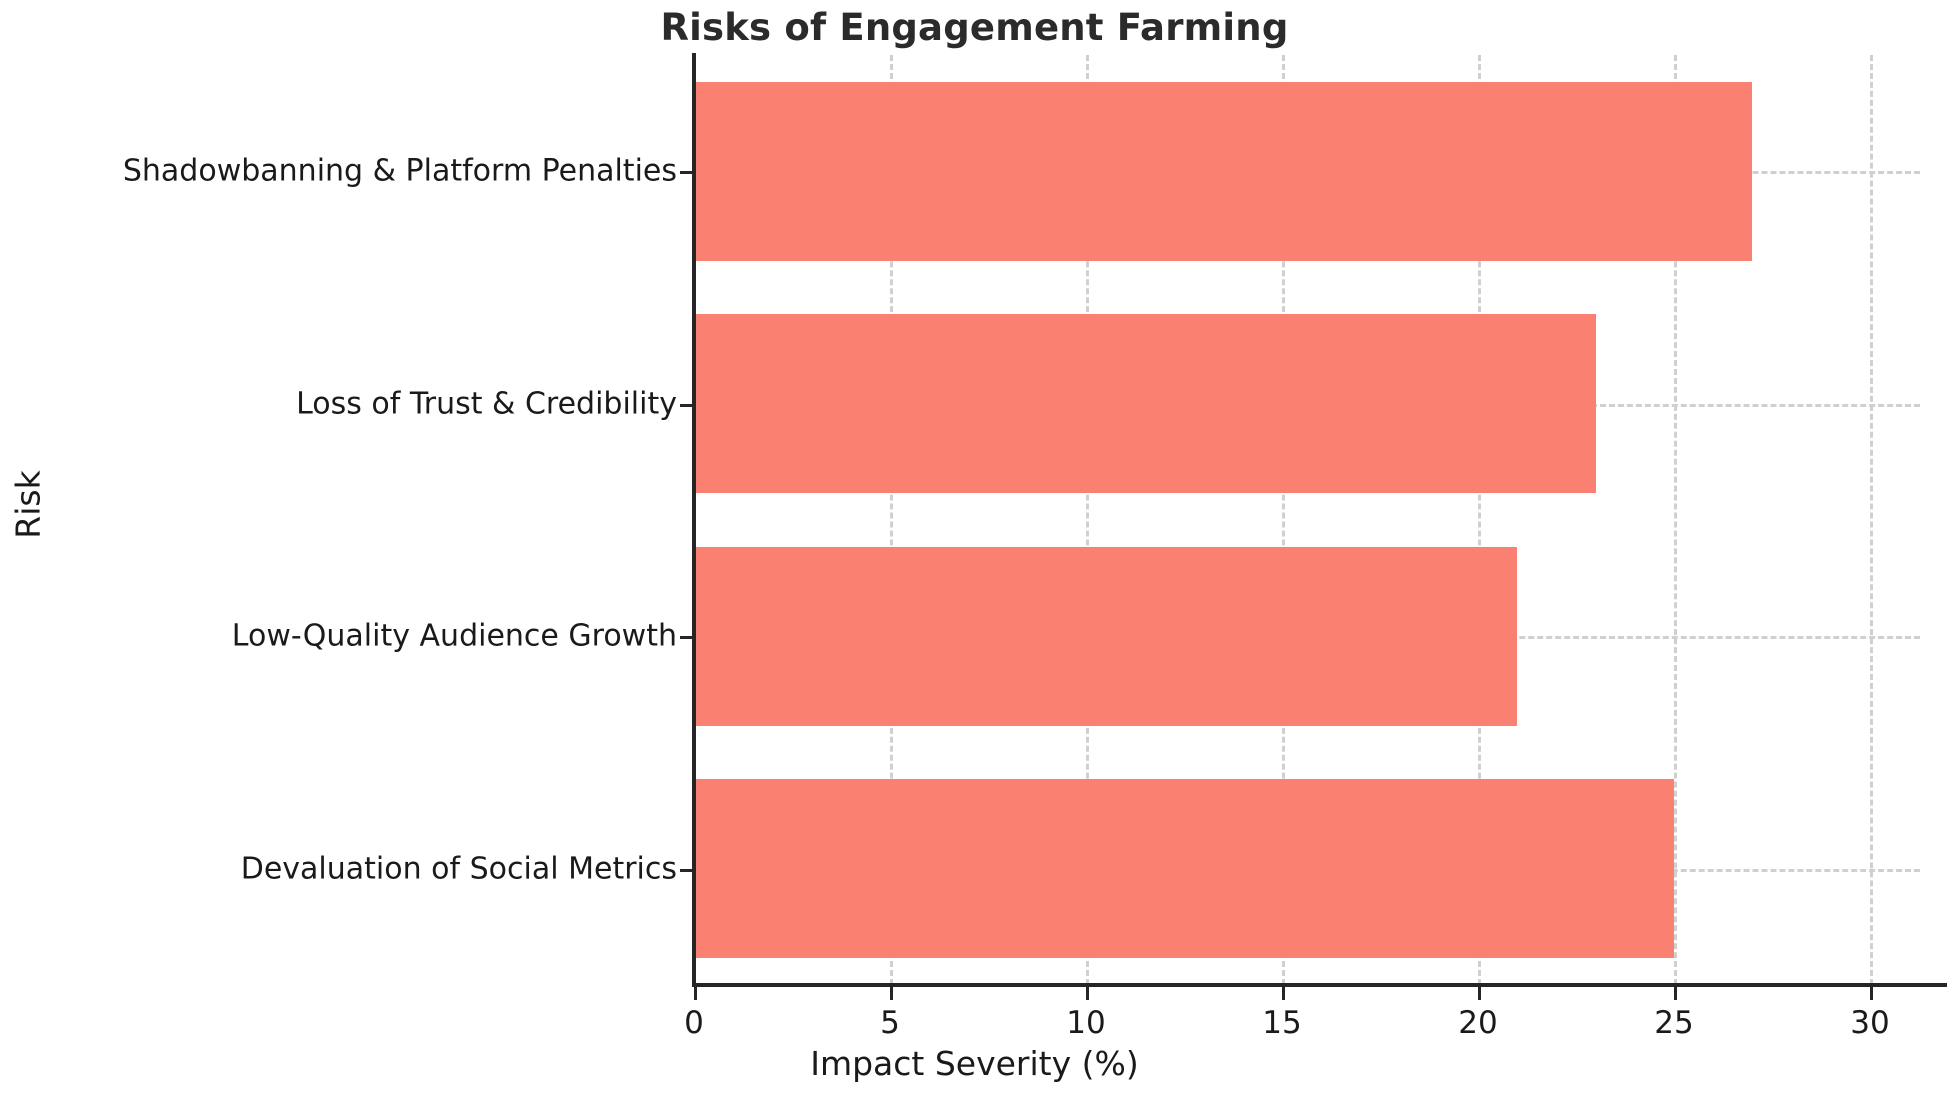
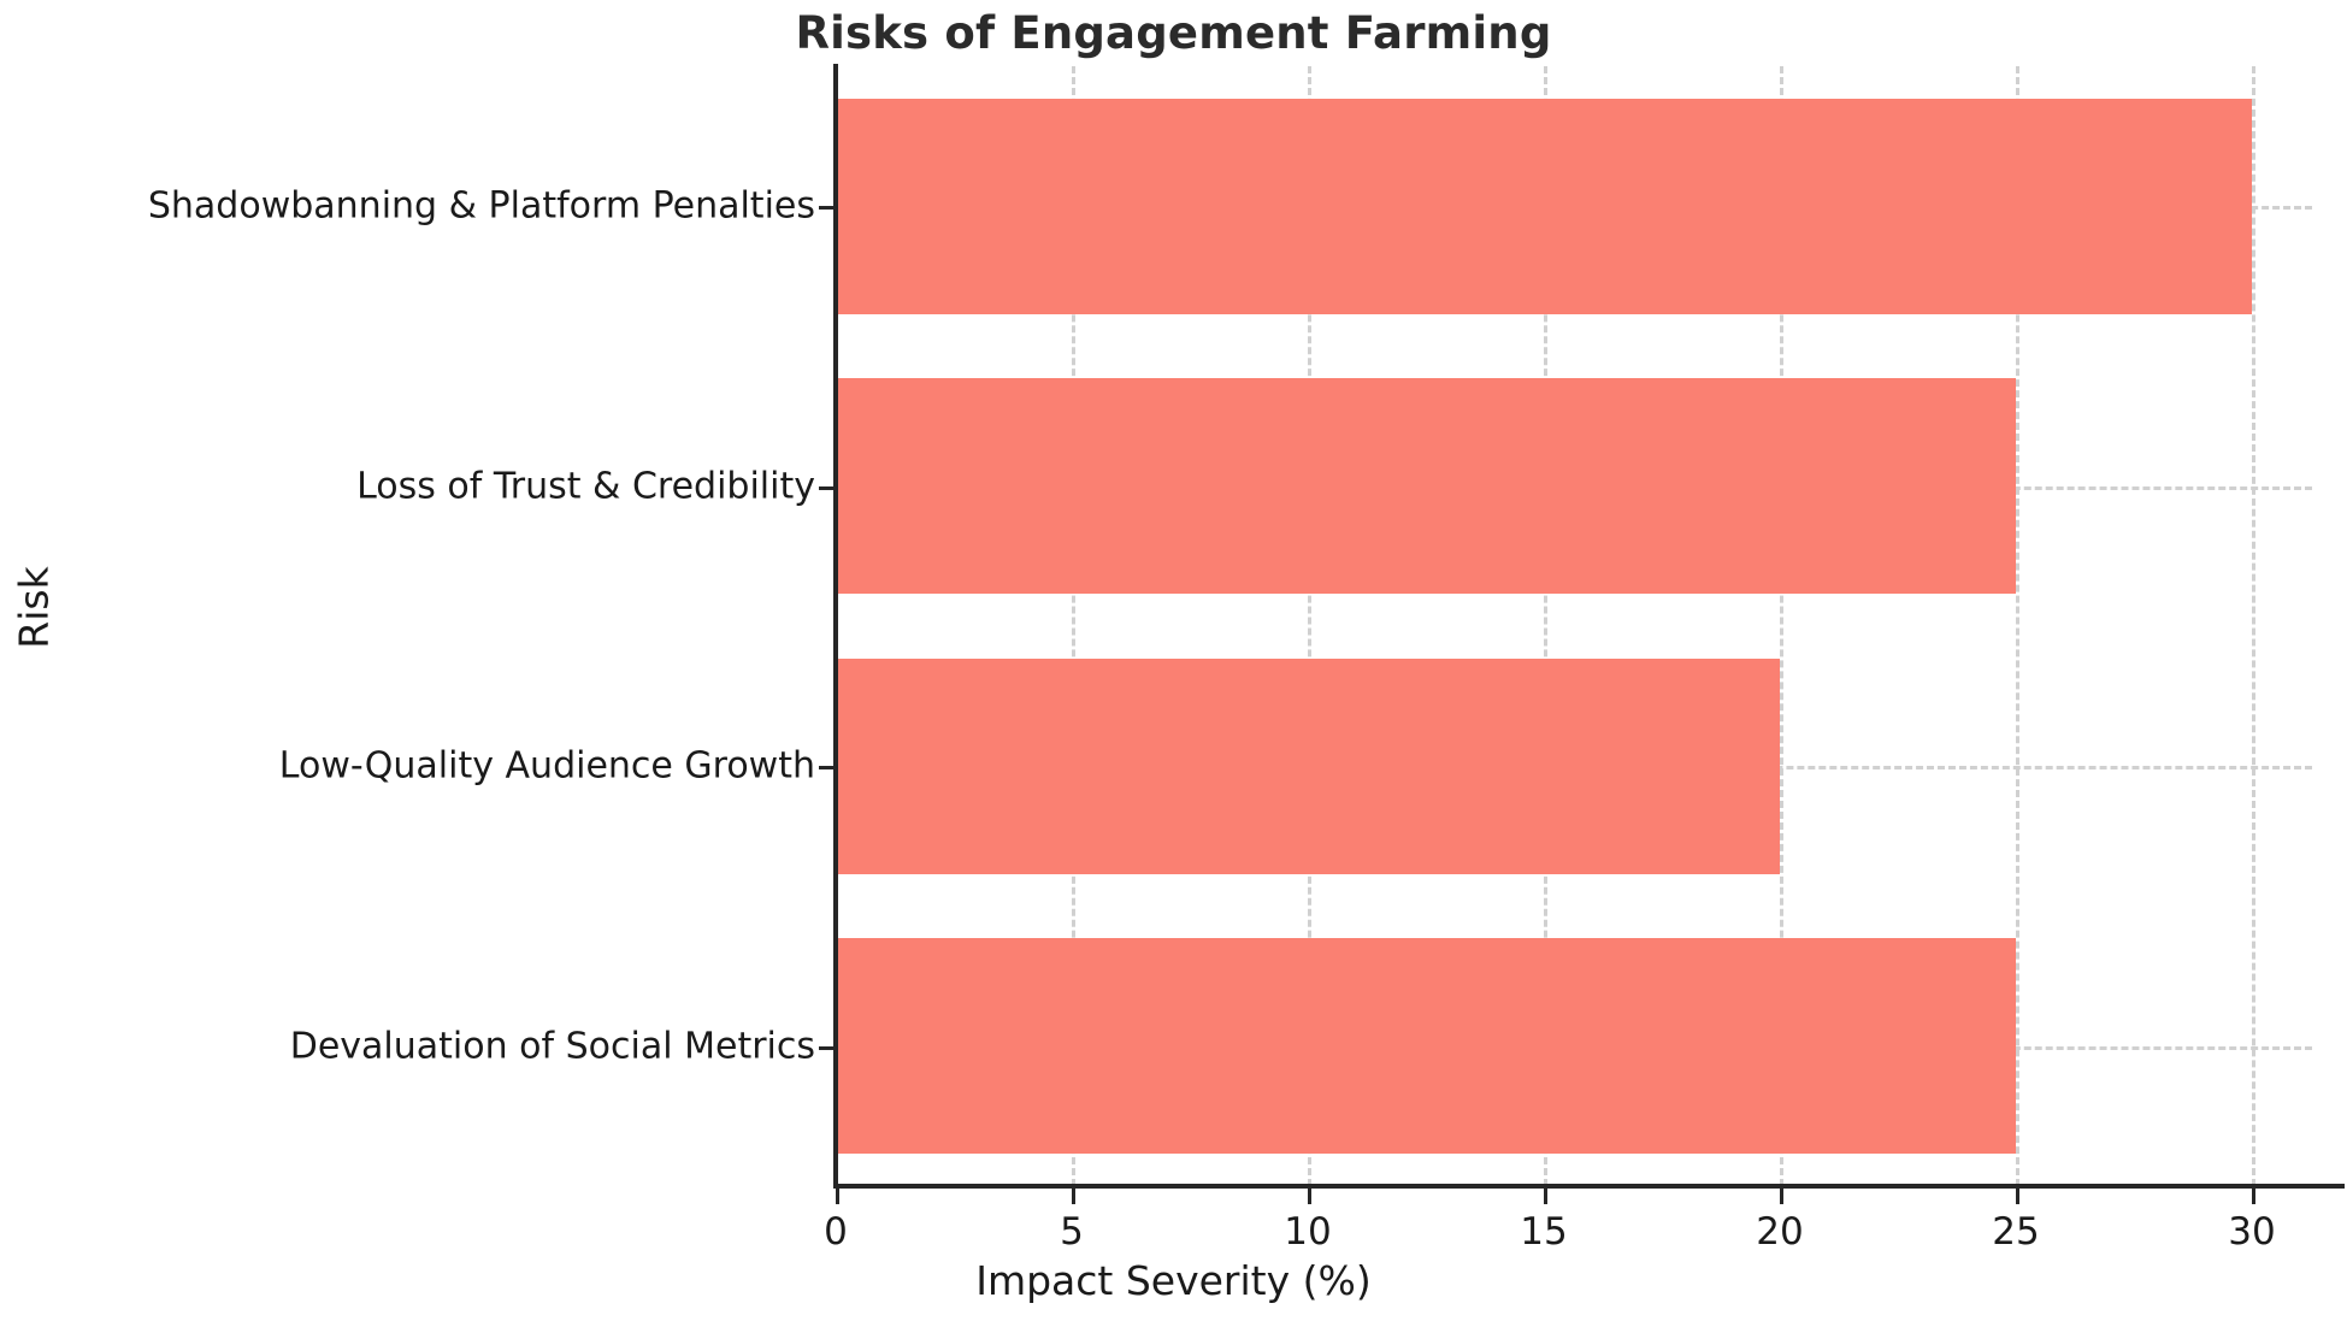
Low-Quality Audience Growth: 21 -> 20
Loss of Trust & Credibility: 23 -> 25
Shadowbanning & Platform Penalties: 27 -> 30
